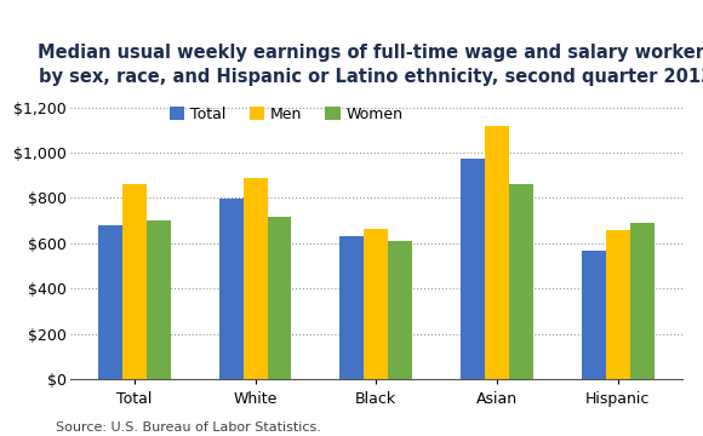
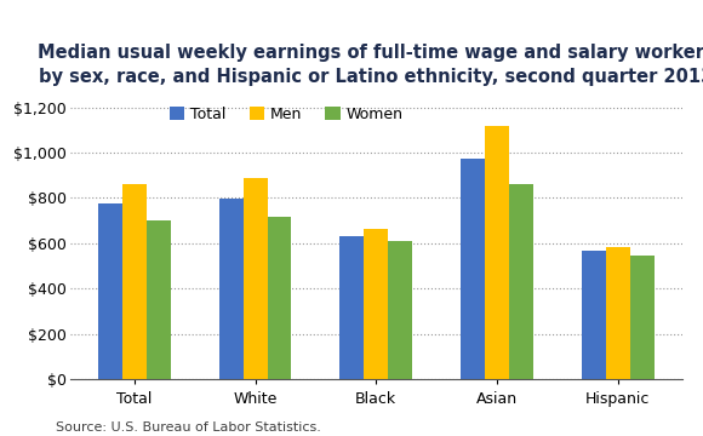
Total/Total: $680 -> $780
Men/Hispanic: $660 -> $580
Women/Hispanic: $690 -> $550
